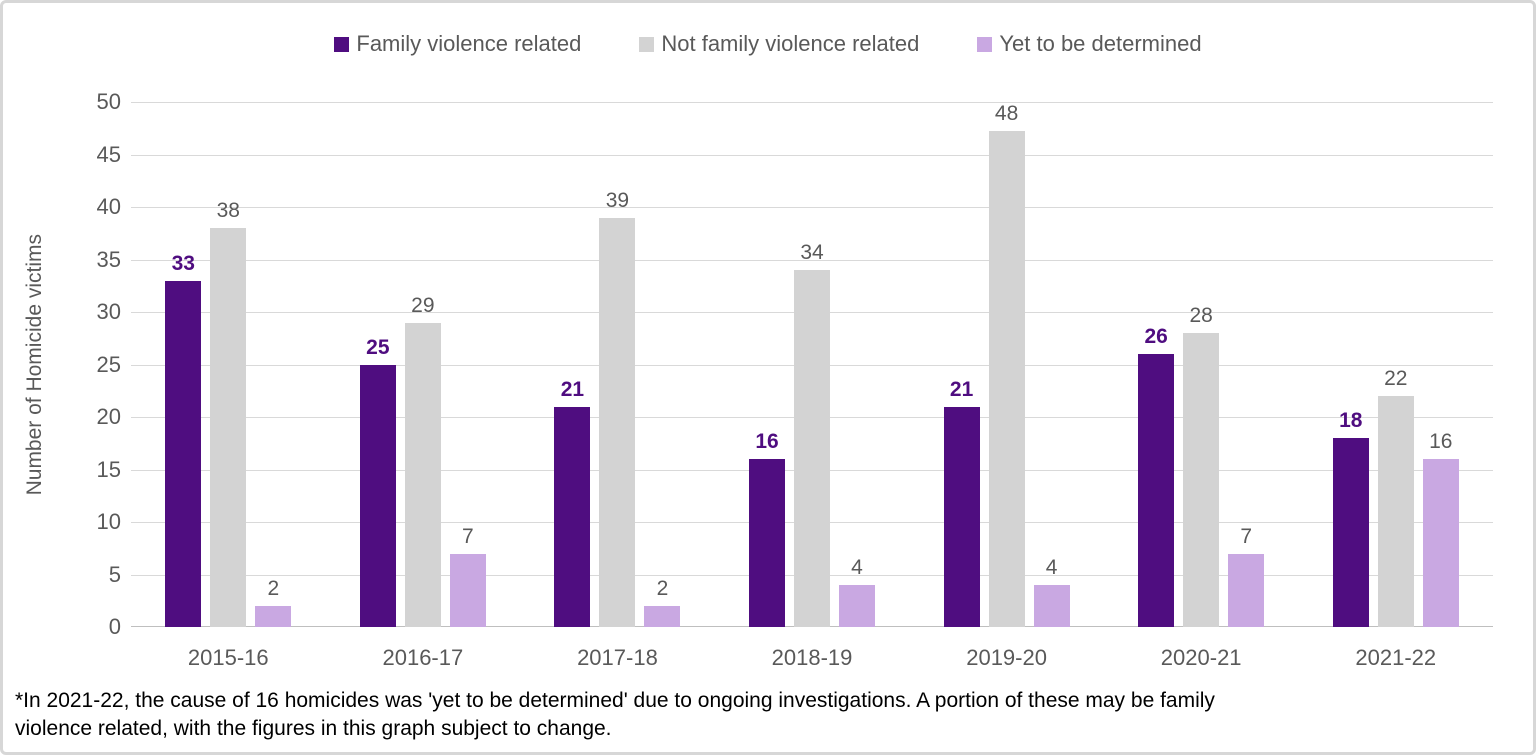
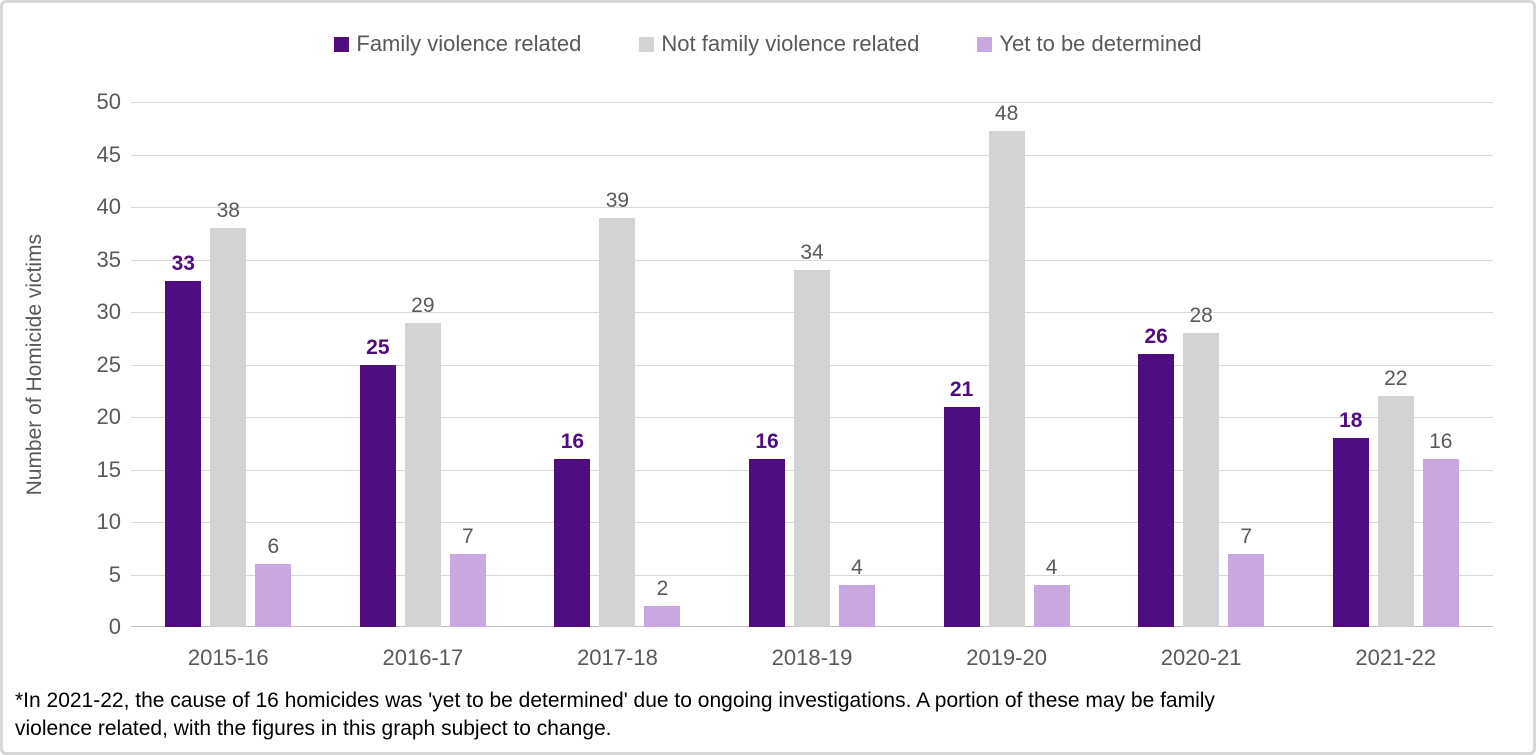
Yet to be determined/2015-16: 2 -> 6
Family violence related/2017-18: 21 -> 16
